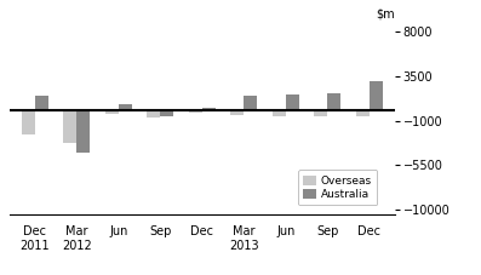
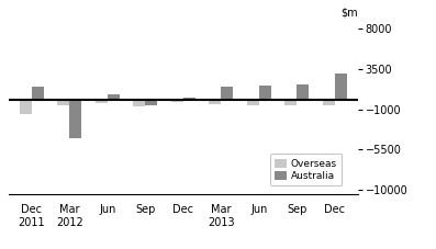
Overseas/Dec 2011: -2400 -> -1500
Overseas/Mar 2012: -3200 -> -600
